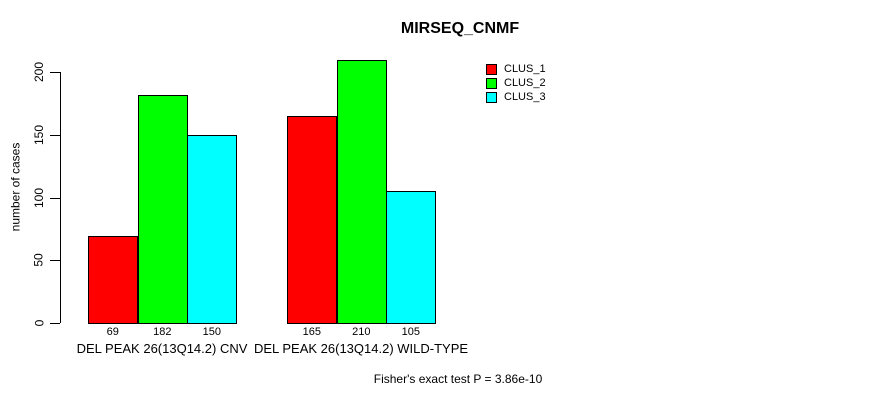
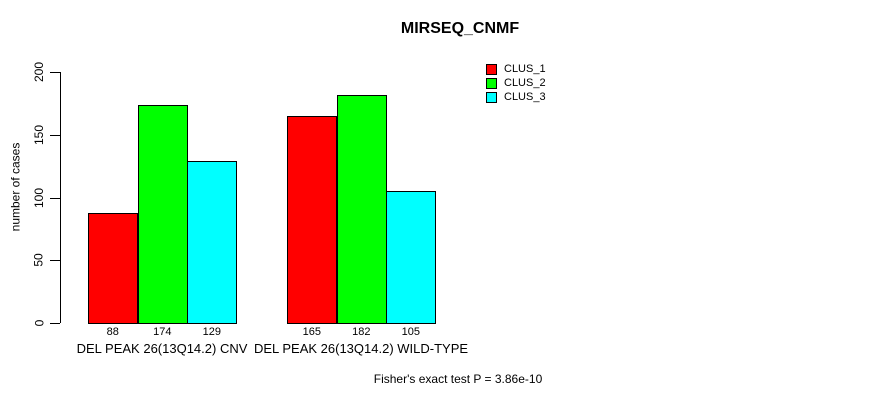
CLUS_1/DEL PEAK 26(13Q14.2) CNV: 69 -> 88
CLUS_2/DEL PEAK 26(13Q14.2) CNV: 182 -> 174
CLUS_3/DEL PEAK 26(13Q14.2) CNV: 150 -> 129
CLUS_2/DEL PEAK 26(13Q14.2) WILD-TYPE: 210 -> 182
